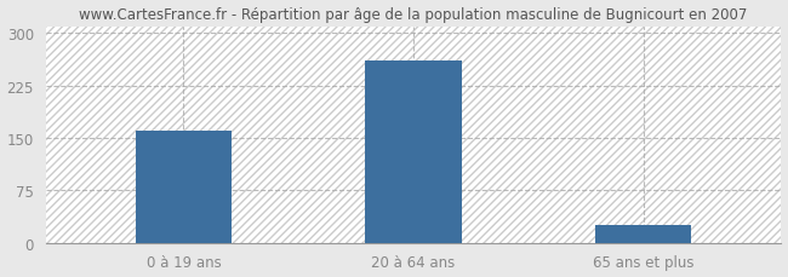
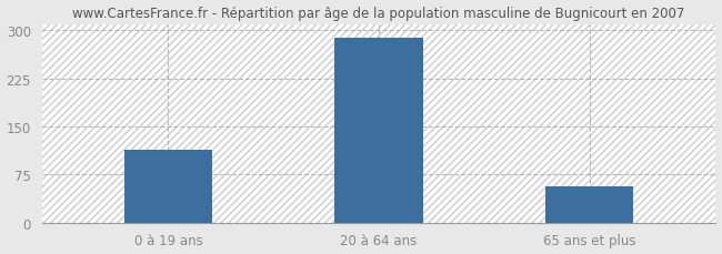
0 à 19 ans: 160 -> 113
20 à 64 ans: 260 -> 288
65 ans et plus: 26 -> 57
